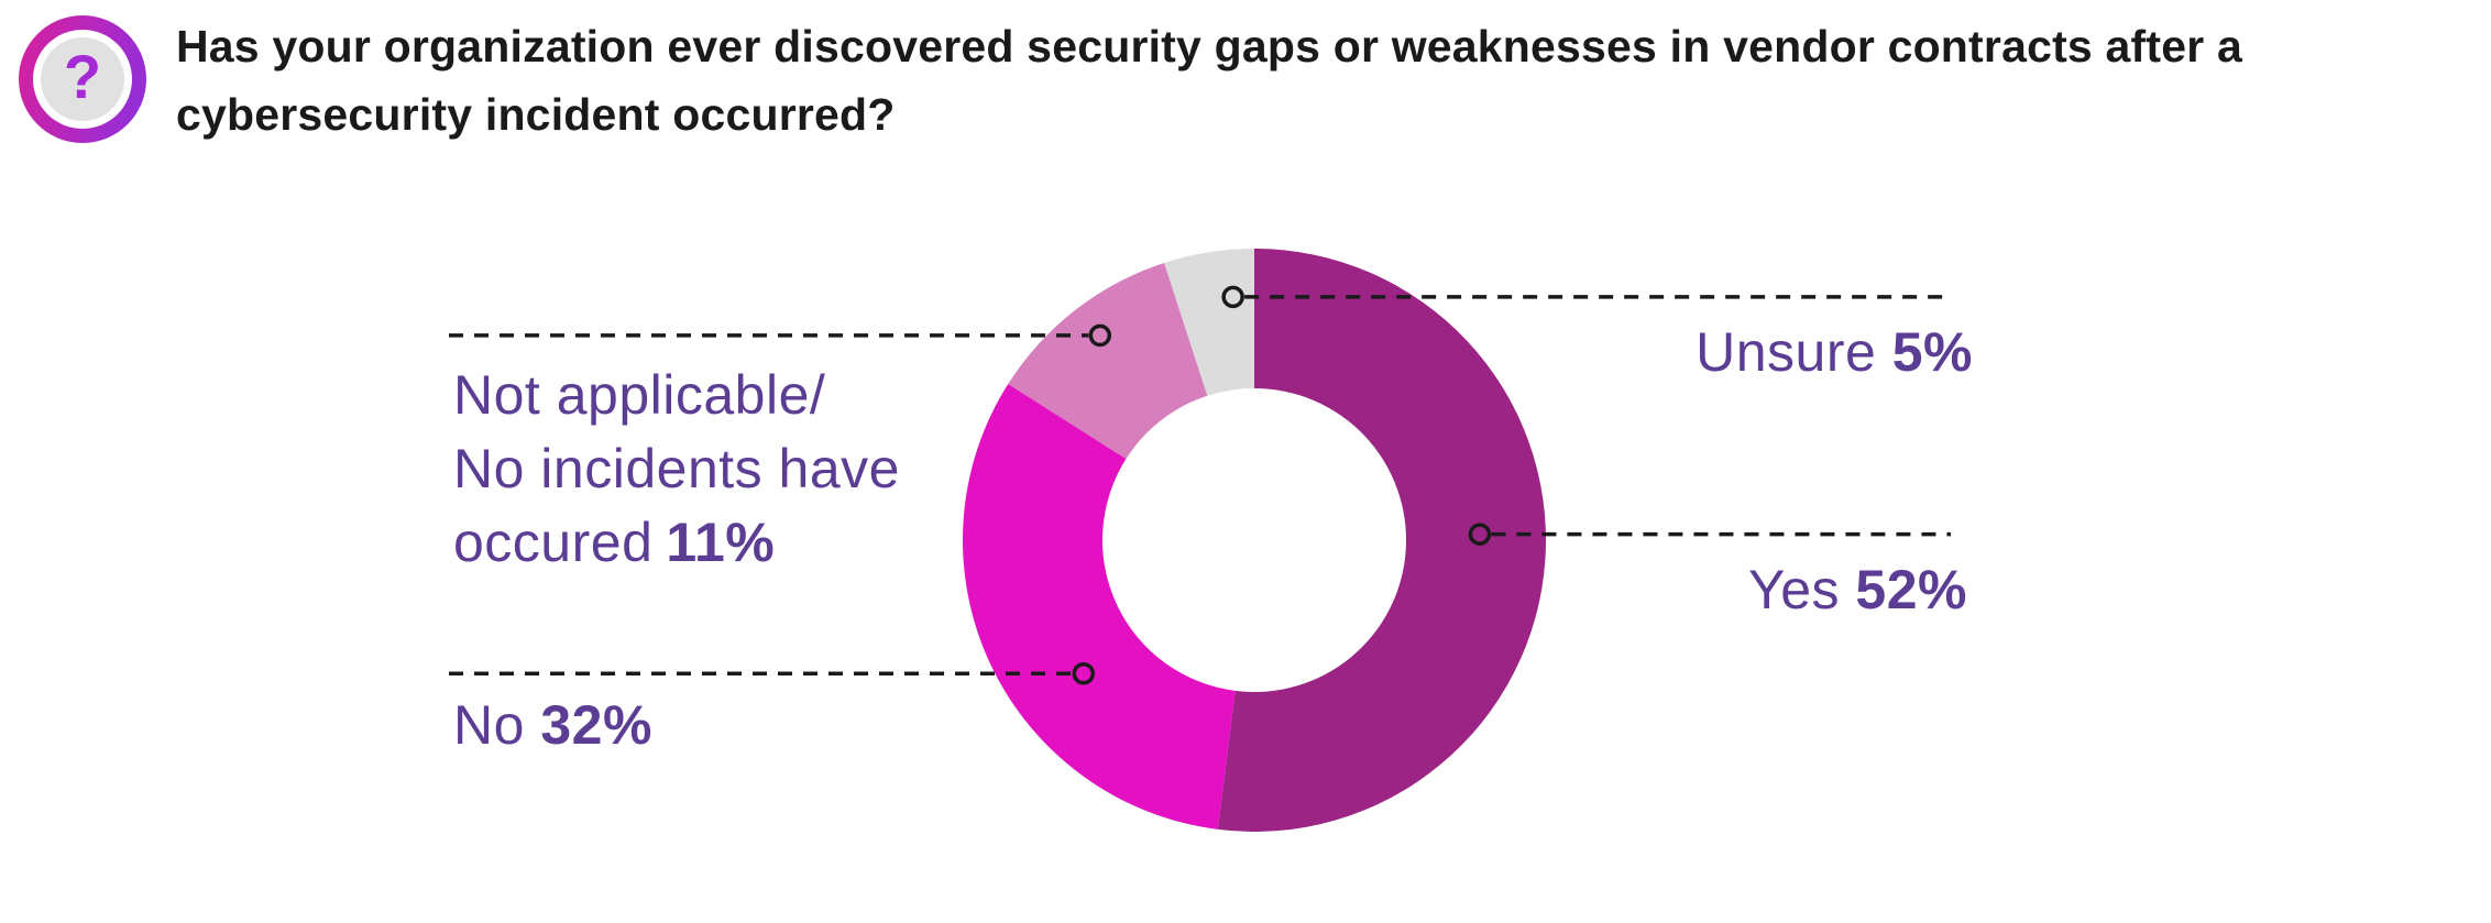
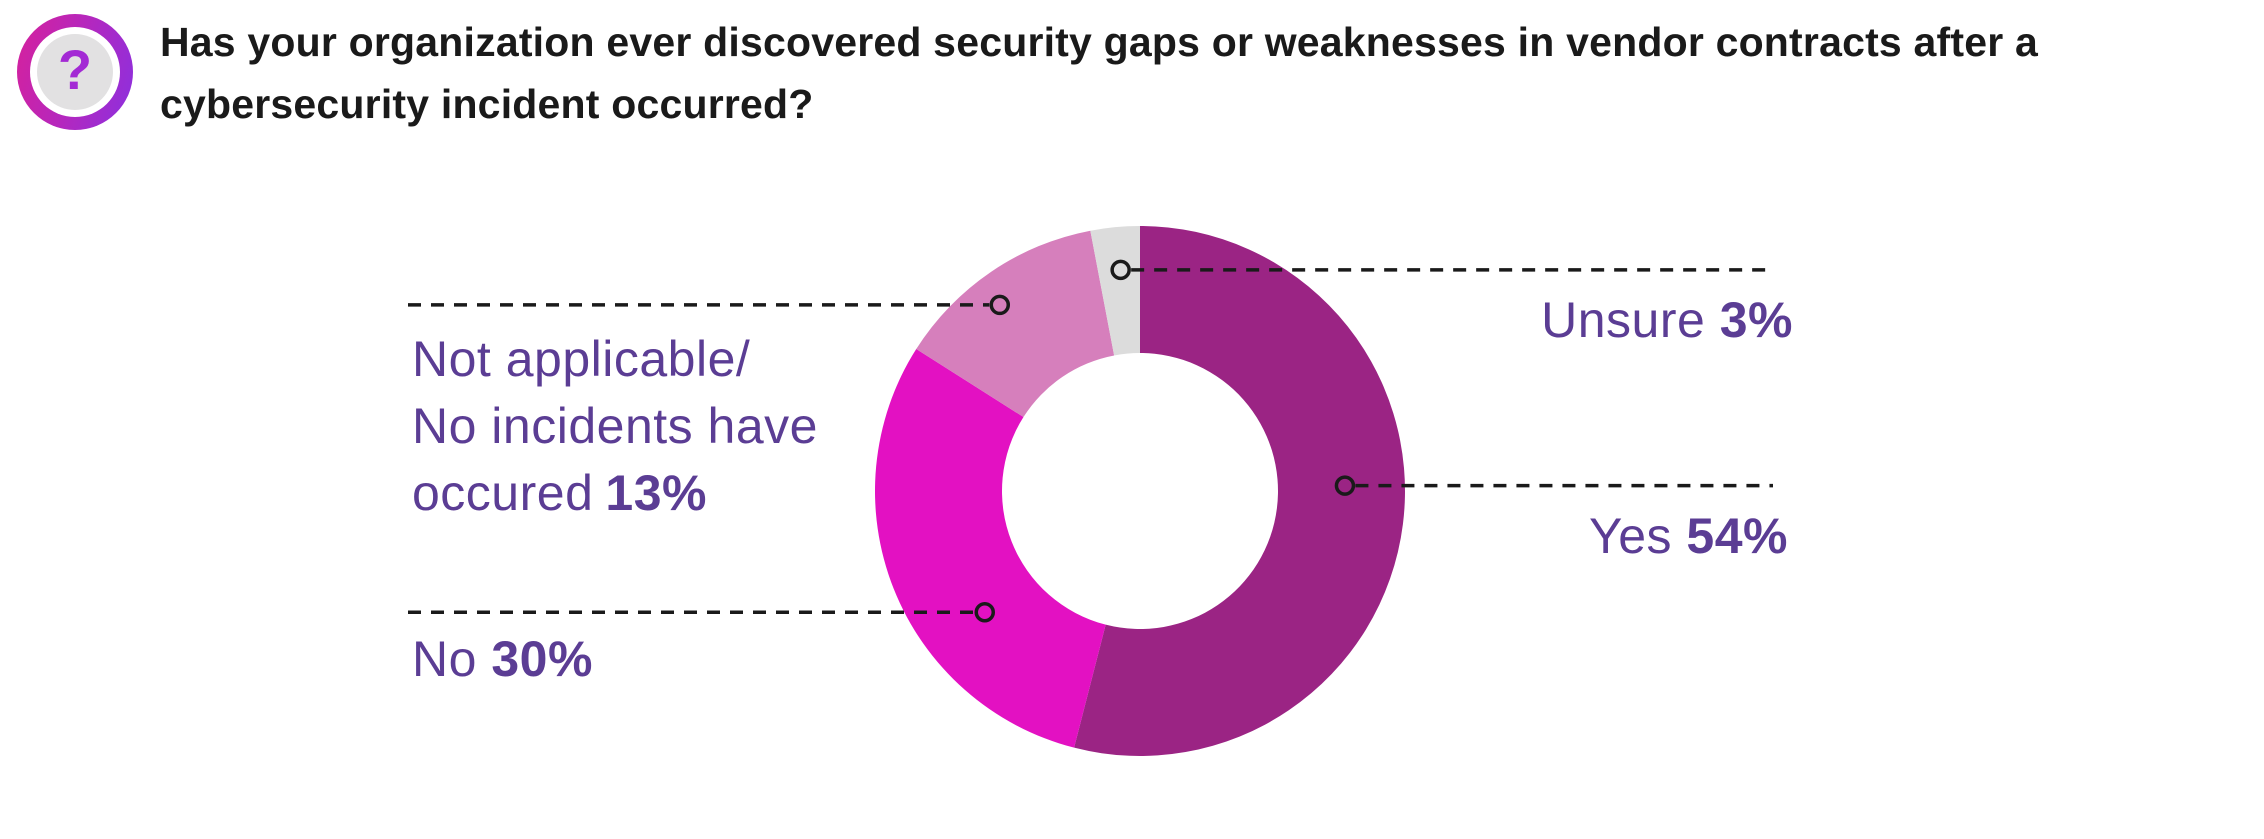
Yes: 52% -> 54%
No: 32% -> 30%
Not applicable/ No incidents have occured: 11% -> 13%
Unsure: 5% -> 3%
